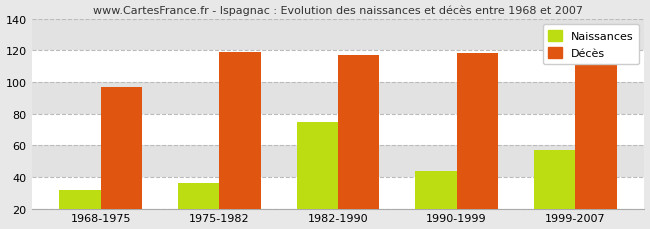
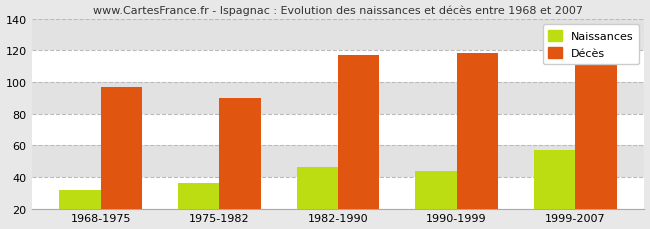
Décès/1975-1982: 119 -> 90
Naissances/1982-1990: 75 -> 46
